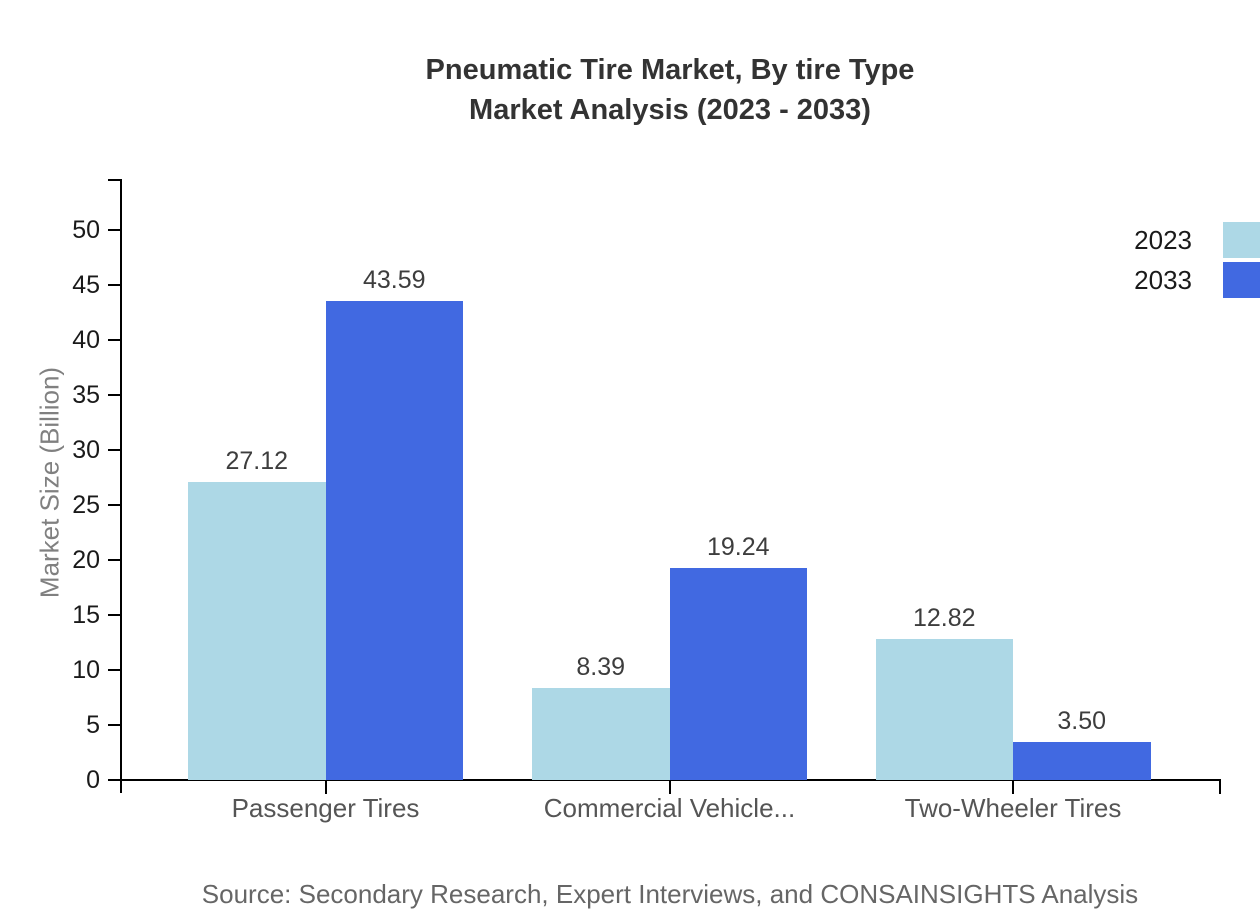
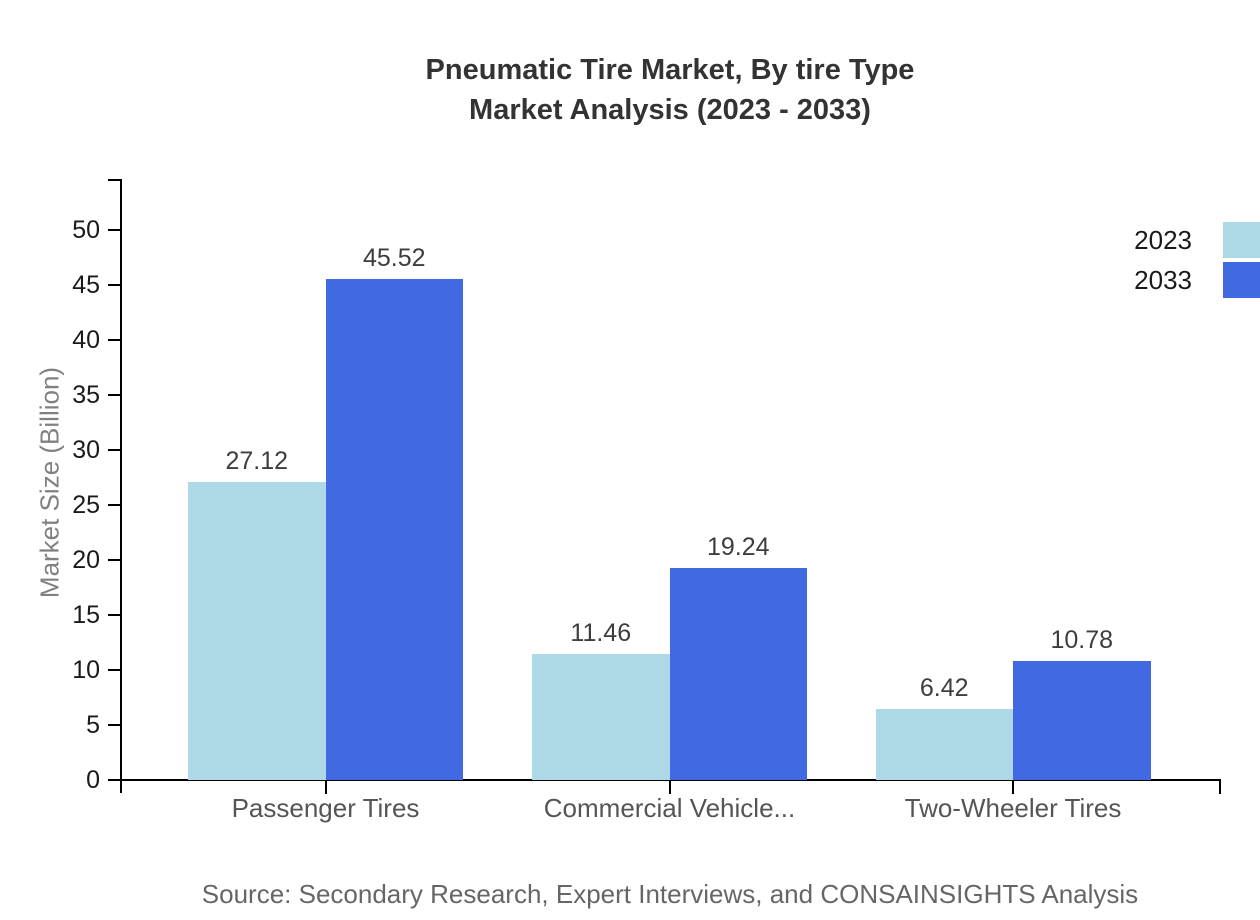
2033/Passenger Tires: 43.59 -> 45.52
2023/Commercial Vehicle...: 8.39 -> 11.46
2023/Two-Wheeler Tires: 12.82 -> 6.42
2033/Two-Wheeler Tires: 3.50 -> 10.78
